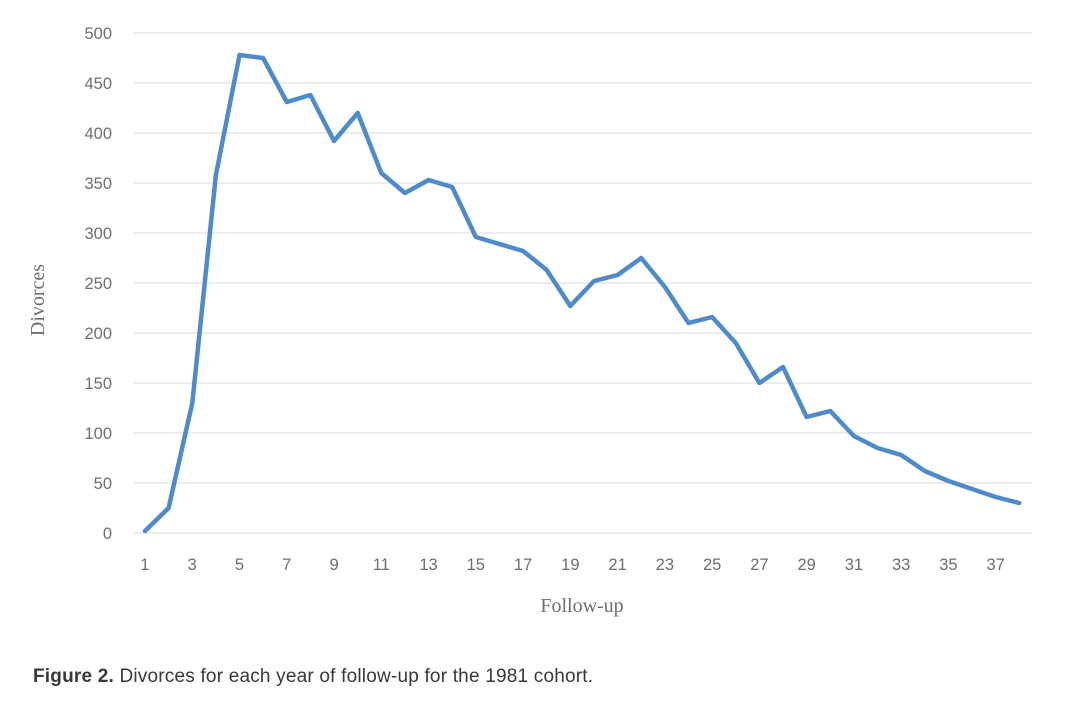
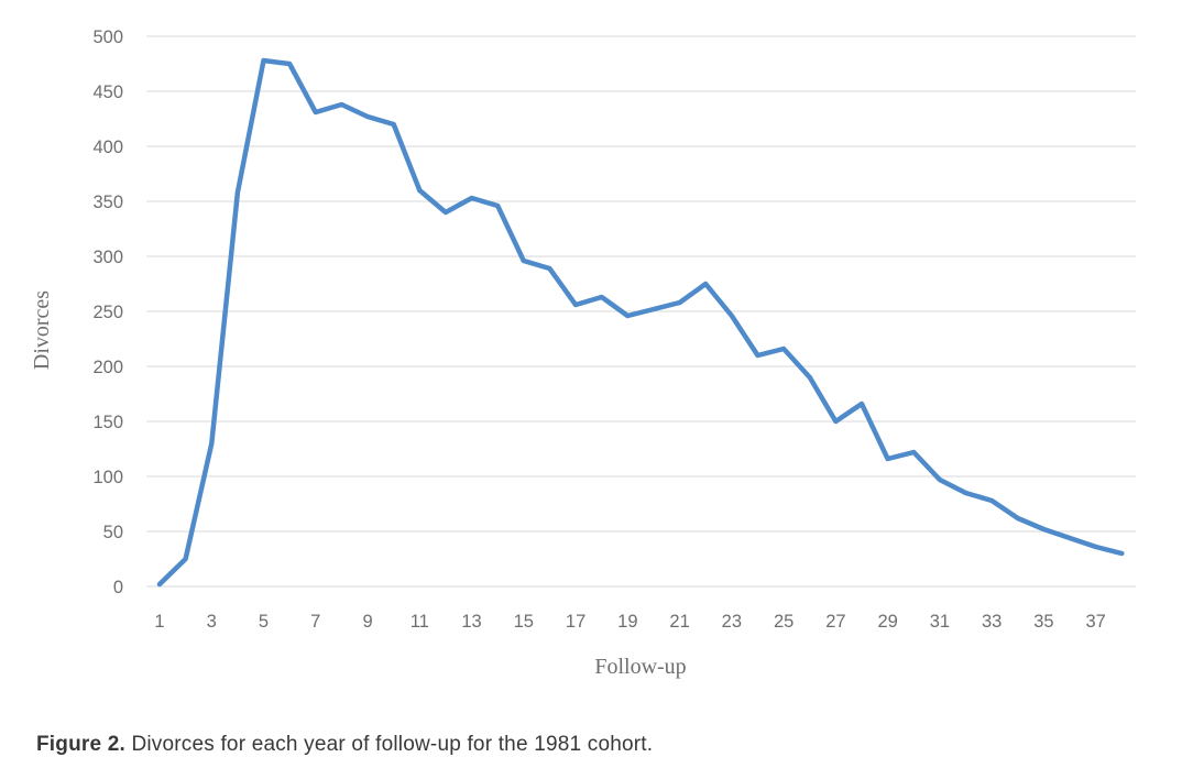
9: 392 -> 427
17: 282 -> 256
19: 227 -> 246
